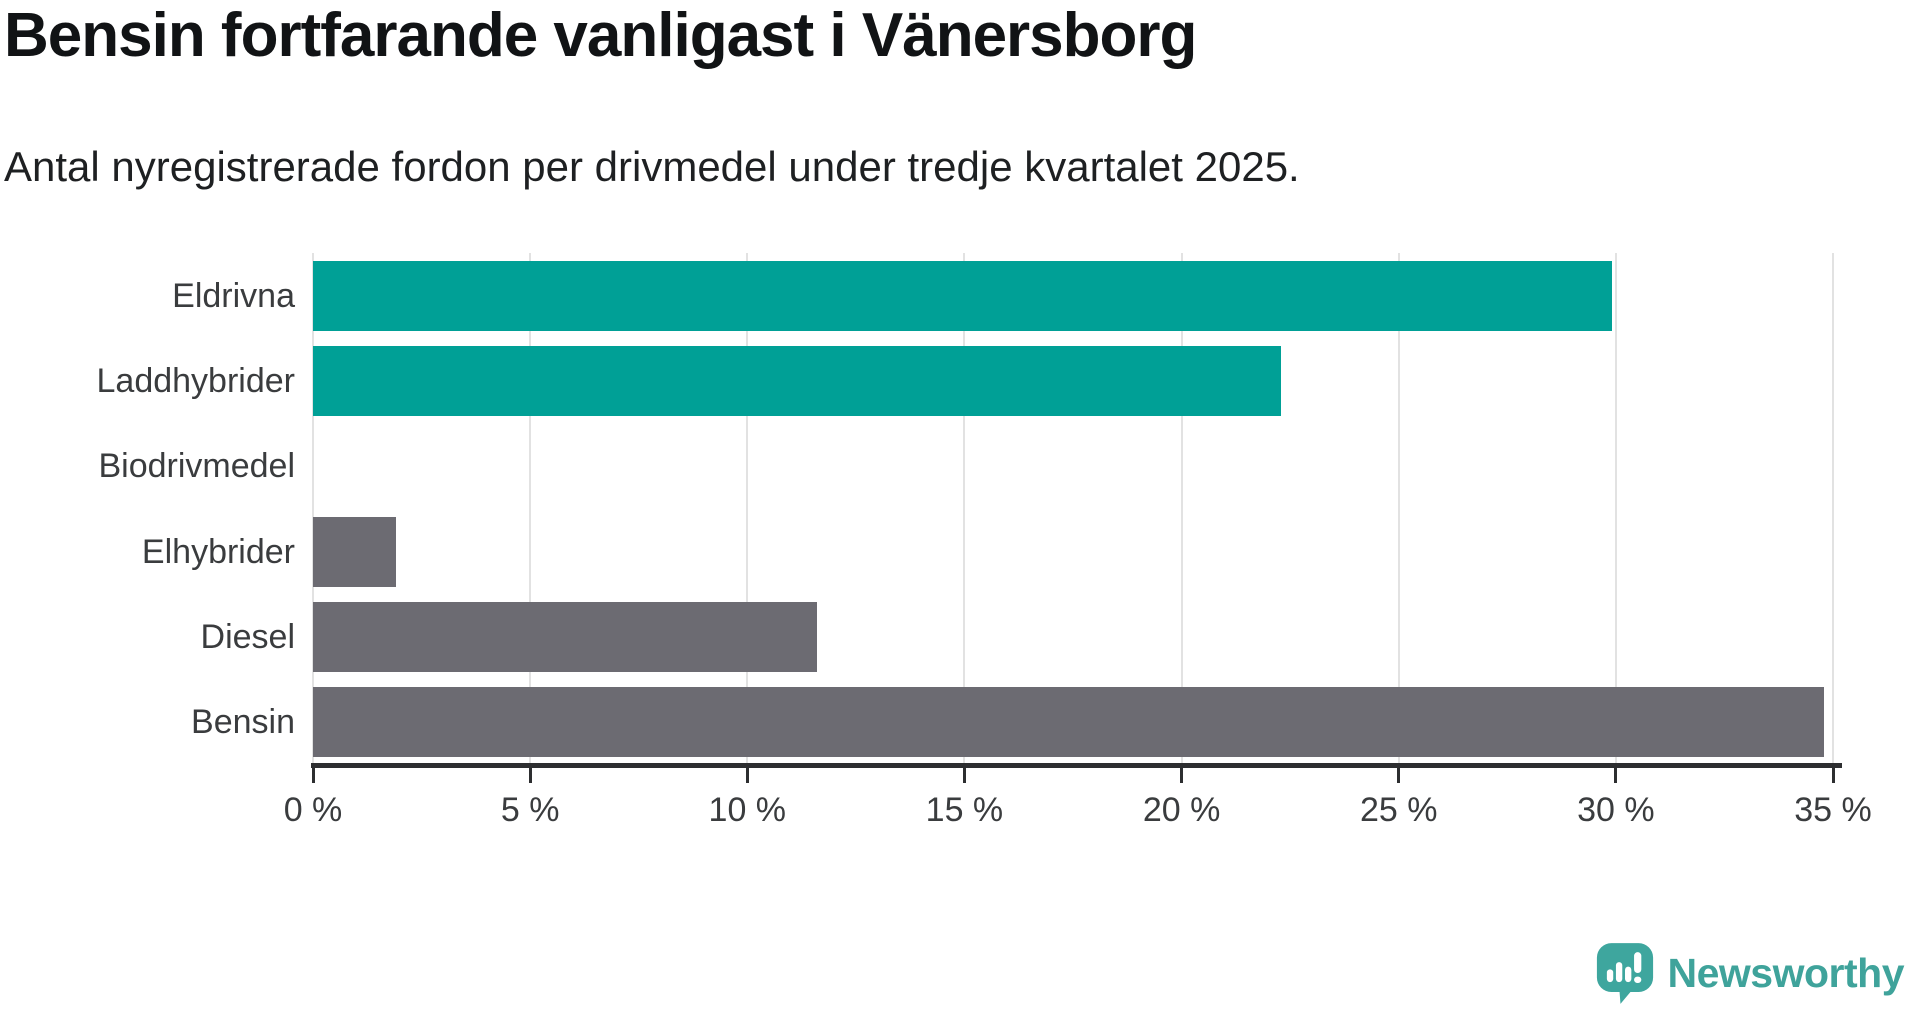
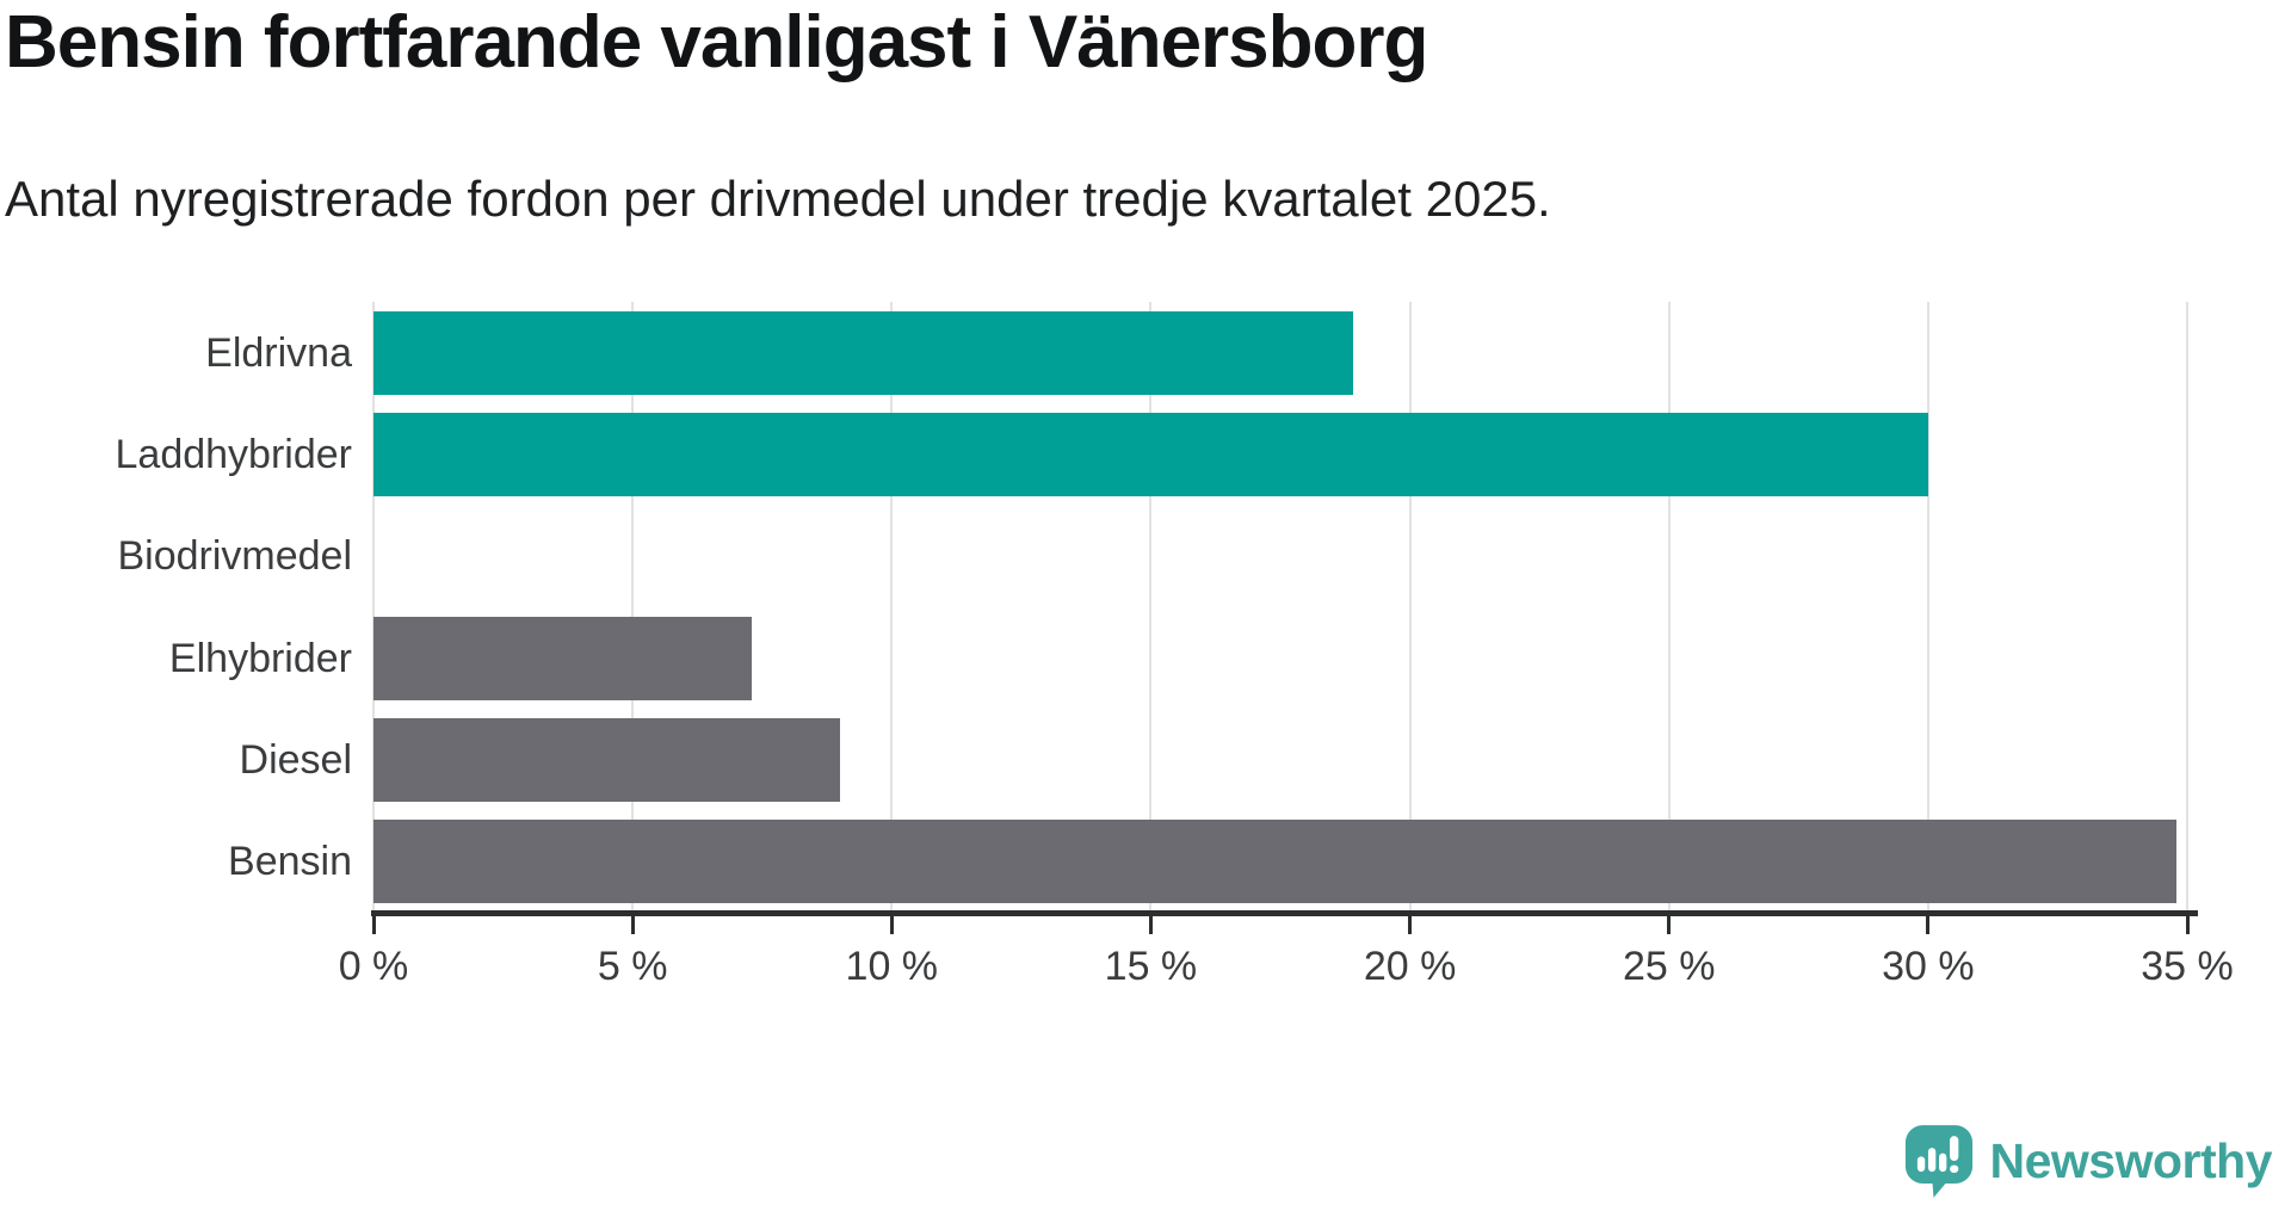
Eldrivna: 29.9% -> 18.9%
Laddhybrider: 22.3% -> 30.0%
Elhybrider: 1.9% -> 7.3%
Diesel: 11.6% -> 9.0%
